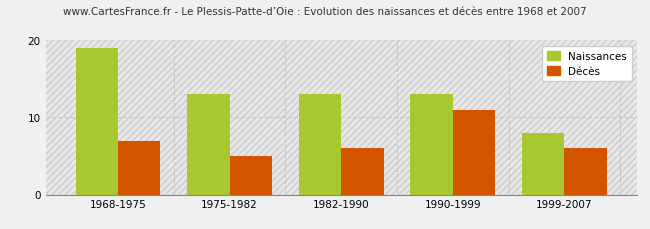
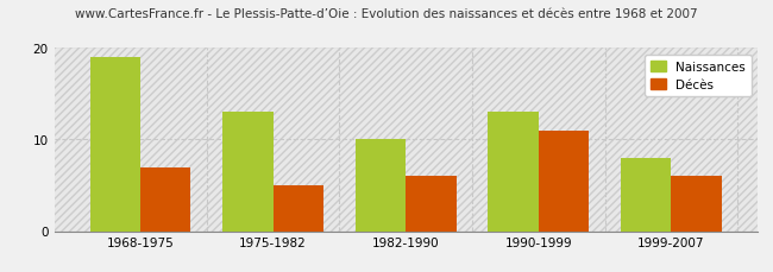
Naissances/1982-1990: 13 -> 10
